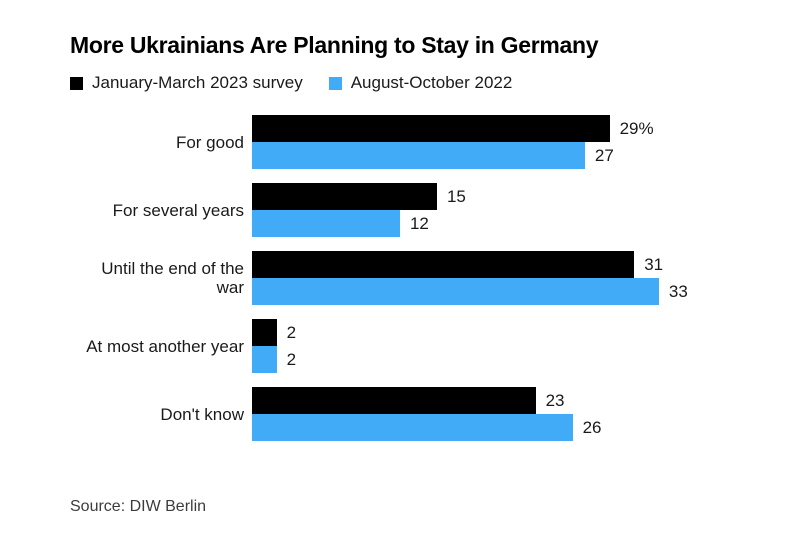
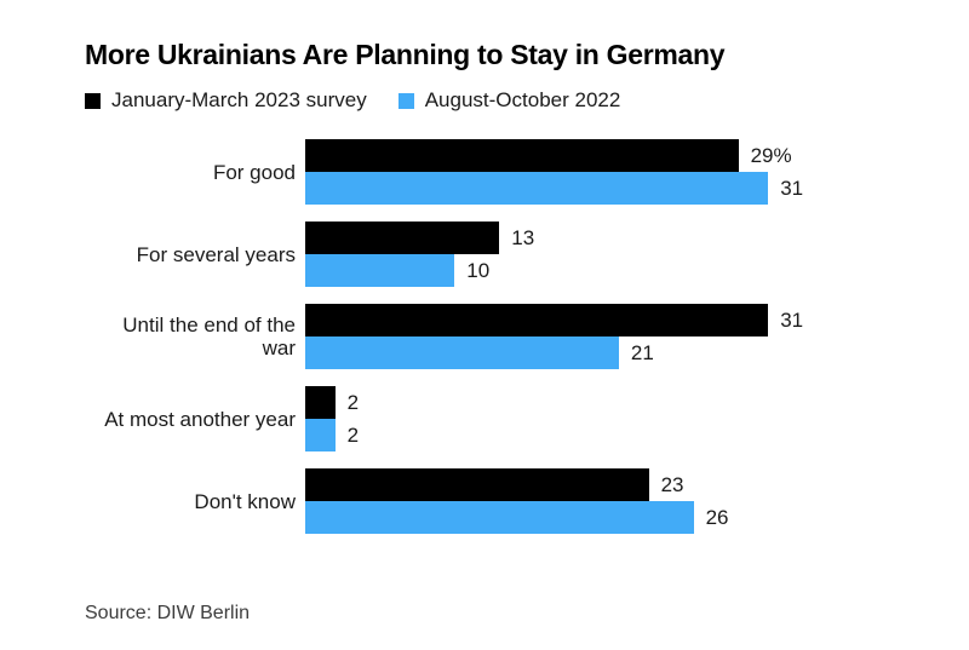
August-October 2022/For good: 27 -> 31
January-March 2023 survey/For several years: 15 -> 13
August-October 2022/For several years: 12 -> 10
August-October 2022/Until the end of the war: 33 -> 21
